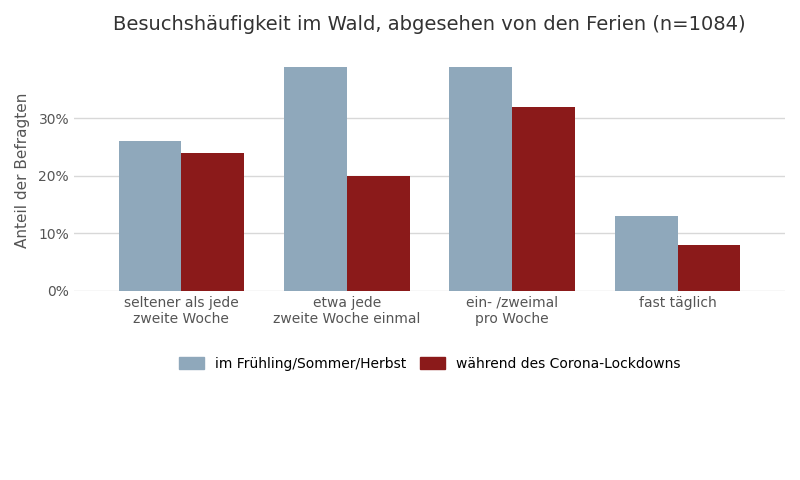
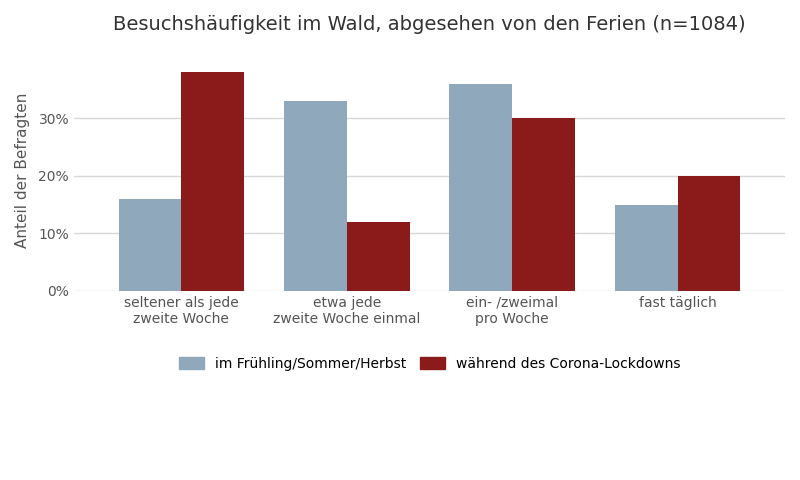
im Frühling/Sommer/Herbst/seltener als jede zweite Woche: 26% -> 16%
während des Corona-Lockdowns/seltener als jede zweite Woche: 24% -> 38%
im Frühling/Sommer/Herbst/etwa jede zweite Woche einmal: 39% -> 33%
während des Corona-Lockdowns/etwa jede zweite Woche einmal: 20% -> 12%
im Frühling/Sommer/Herbst/ein- /zweimal pro Woche: 39% -> 36%
während des Corona-Lockdowns/ein- /zweimal pro Woche: 32% -> 30%
im Frühling/Sommer/Herbst/fast täglich: 13% -> 15%
während des Corona-Lockdowns/fast täglich: 8% -> 20%
